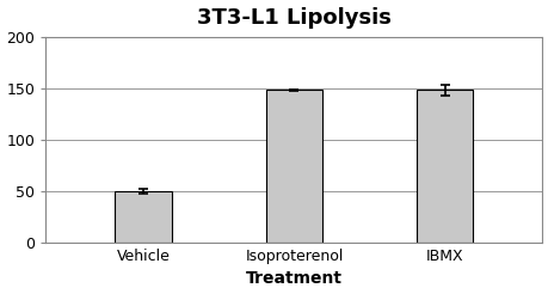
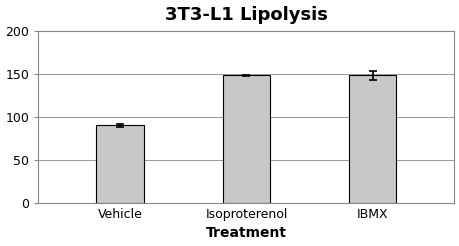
Vehicle: 50 -> 90
